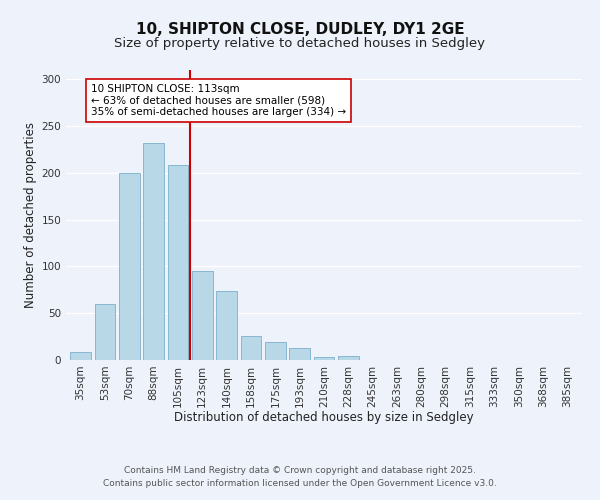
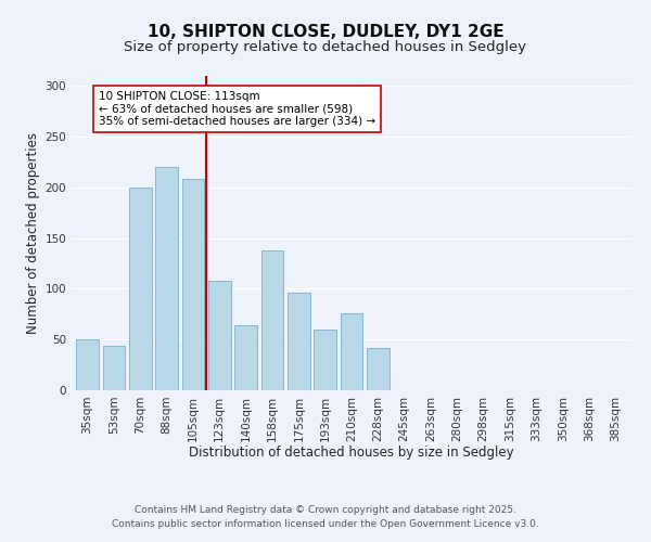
35sqm: 9 -> 50
53sqm: 60 -> 44
88sqm: 232 -> 220
123sqm: 95 -> 108
140sqm: 74 -> 64
158sqm: 26 -> 138
175sqm: 19 -> 96
193sqm: 13 -> 60
210sqm: 3 -> 76
228sqm: 4 -> 42
